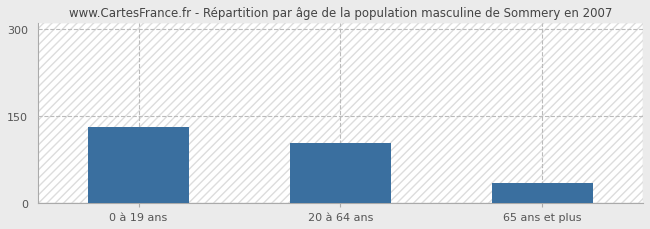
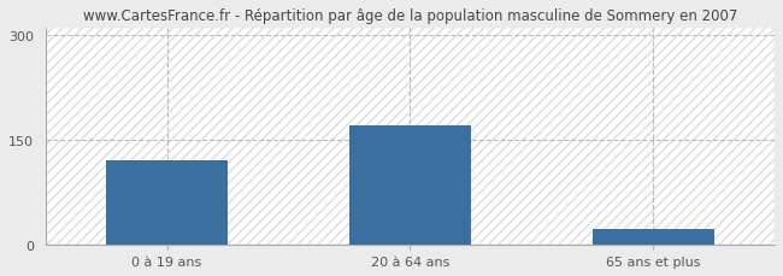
0 à 19 ans: 130 -> 120
20 à 64 ans: 104 -> 170
65 ans et plus: 34 -> 22
